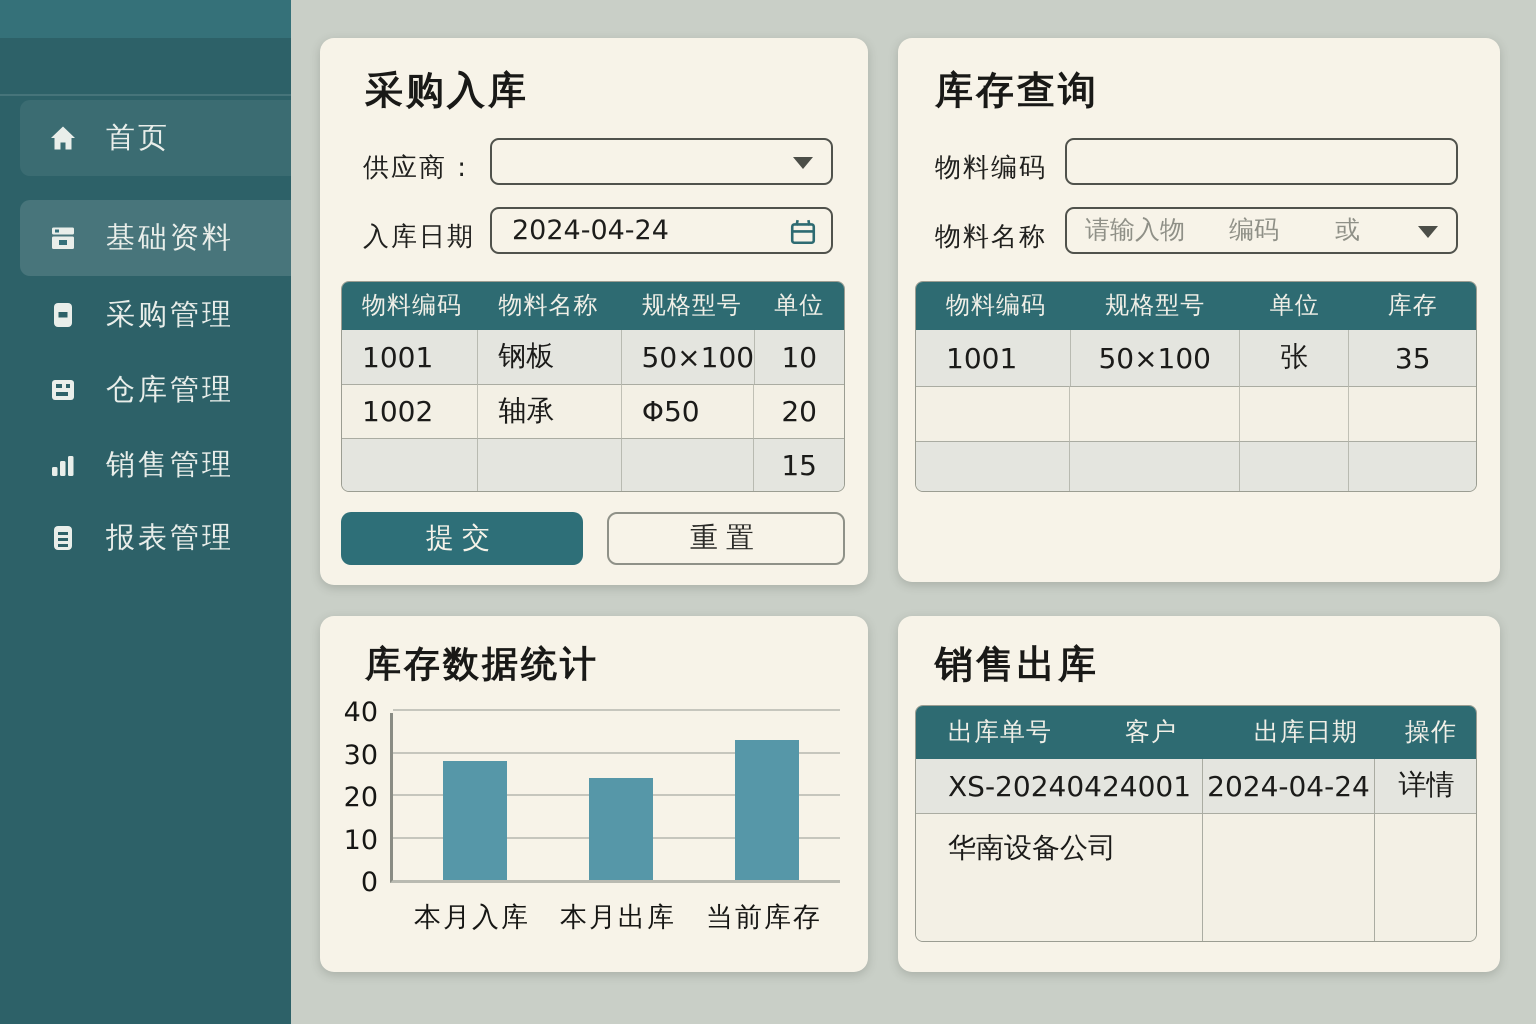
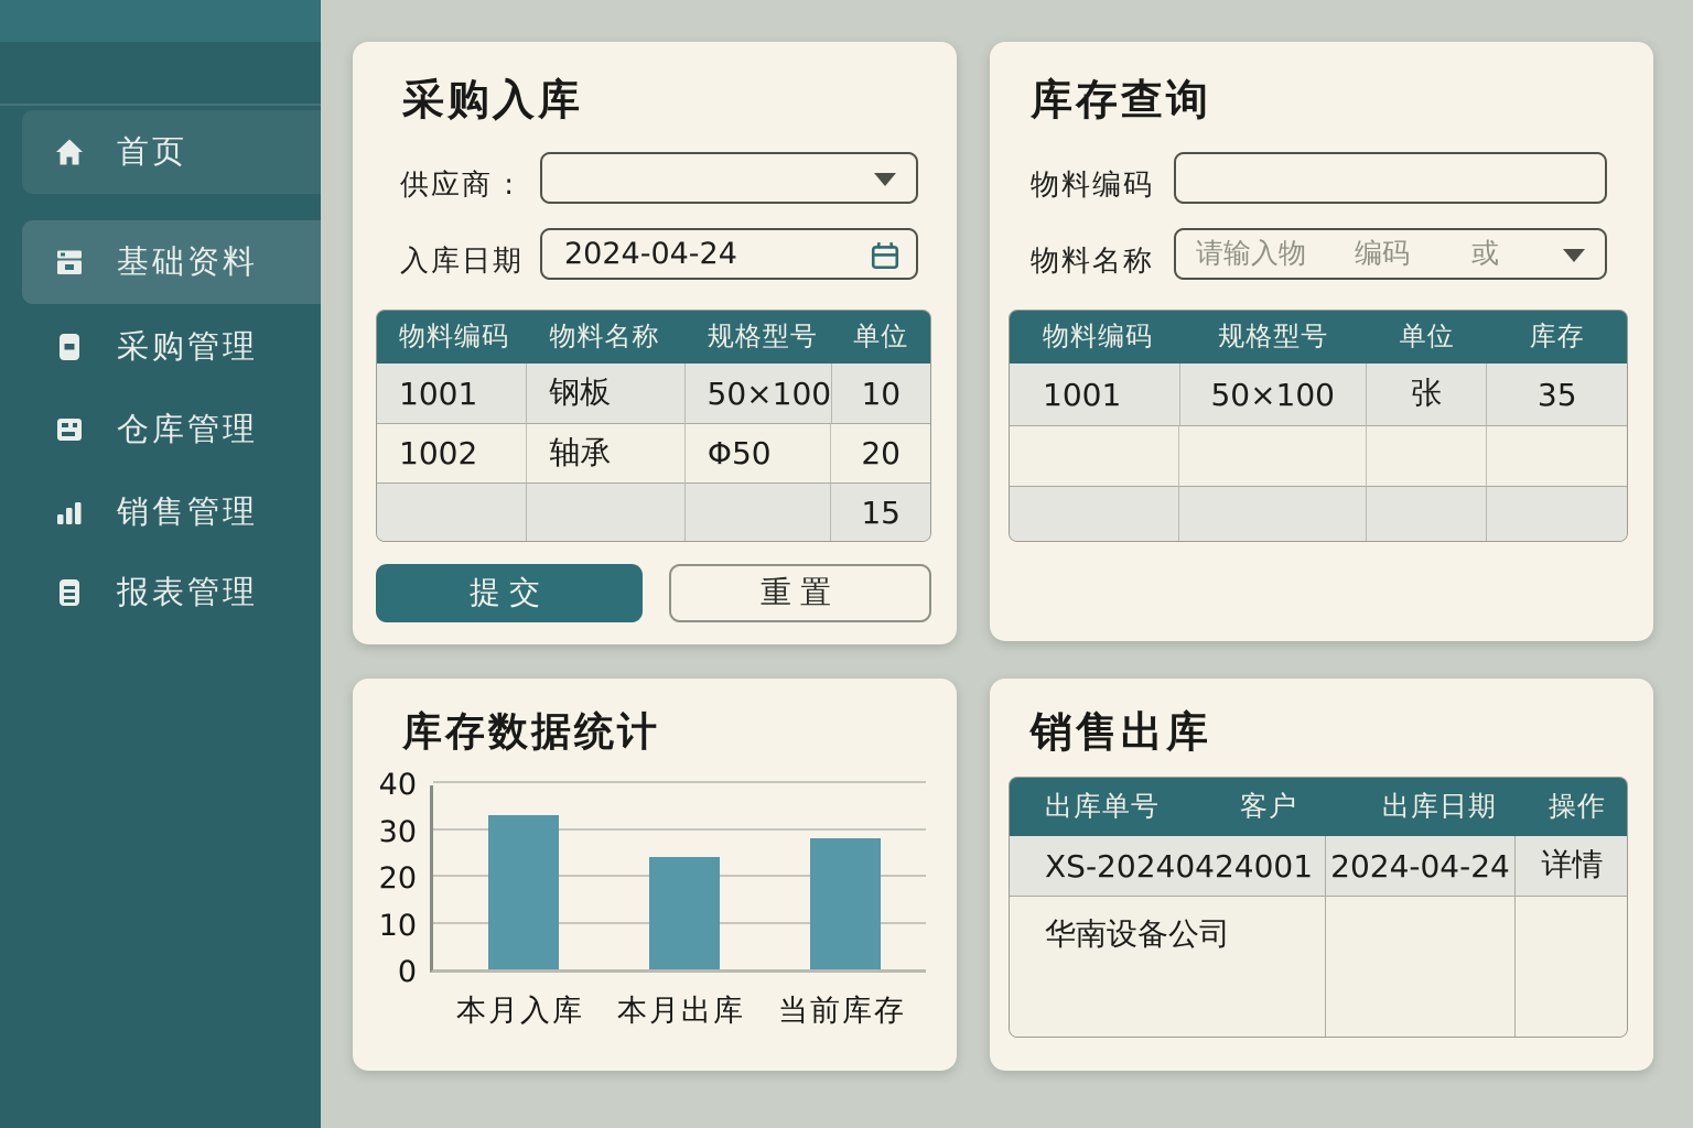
本月入库: 28 -> 33
当前库存: 33 -> 28
